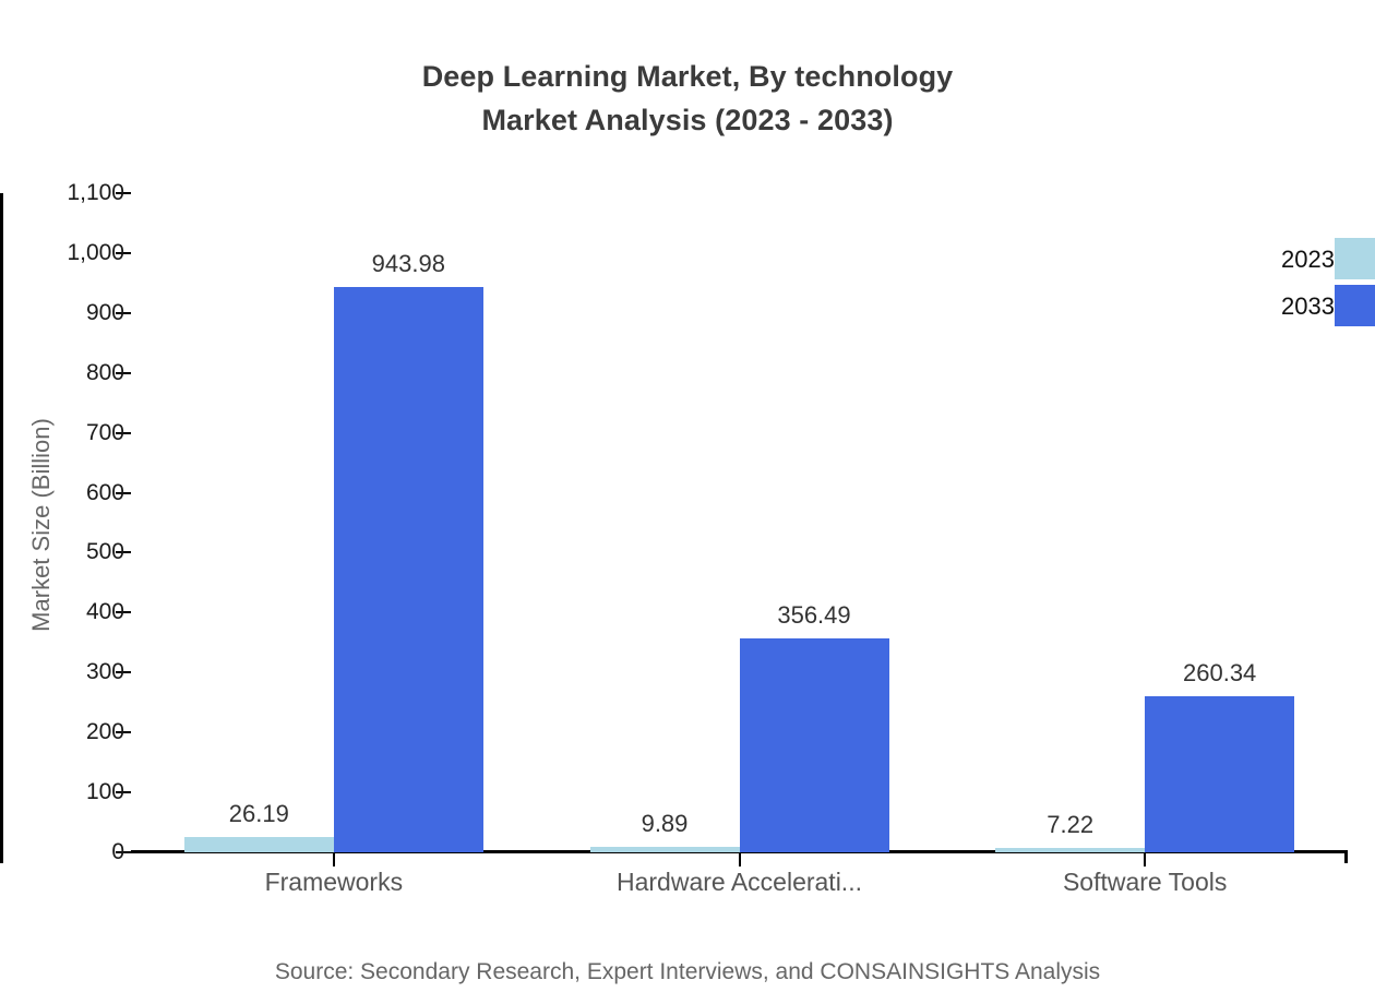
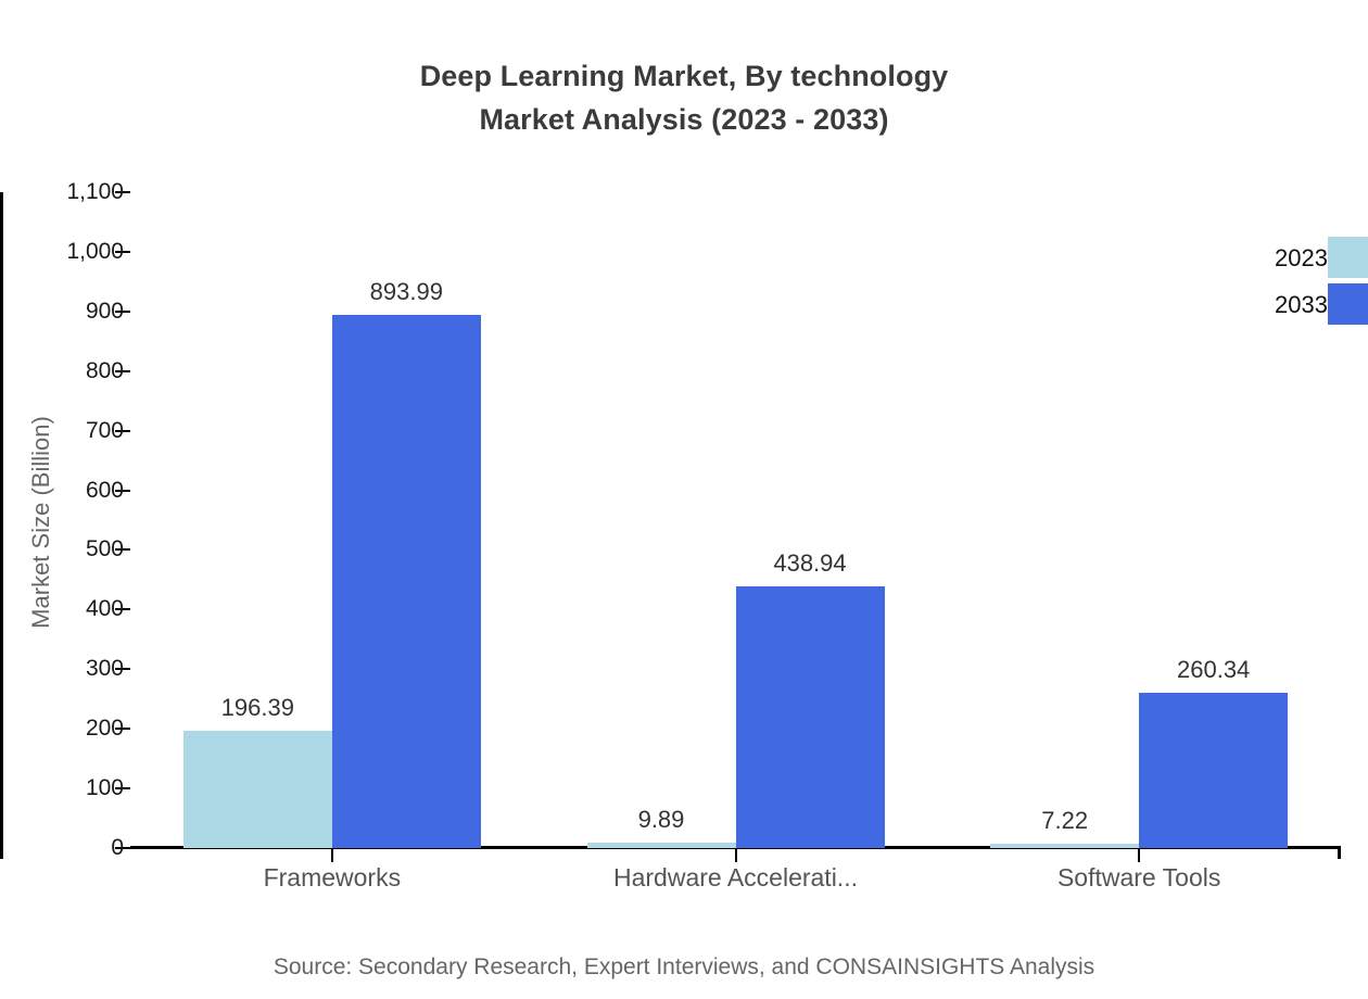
2023/Frameworks: 26.19 -> 196.39
2033/Frameworks: 943.98 -> 893.99
2033/Hardware Accelerati...: 356.49 -> 438.94
